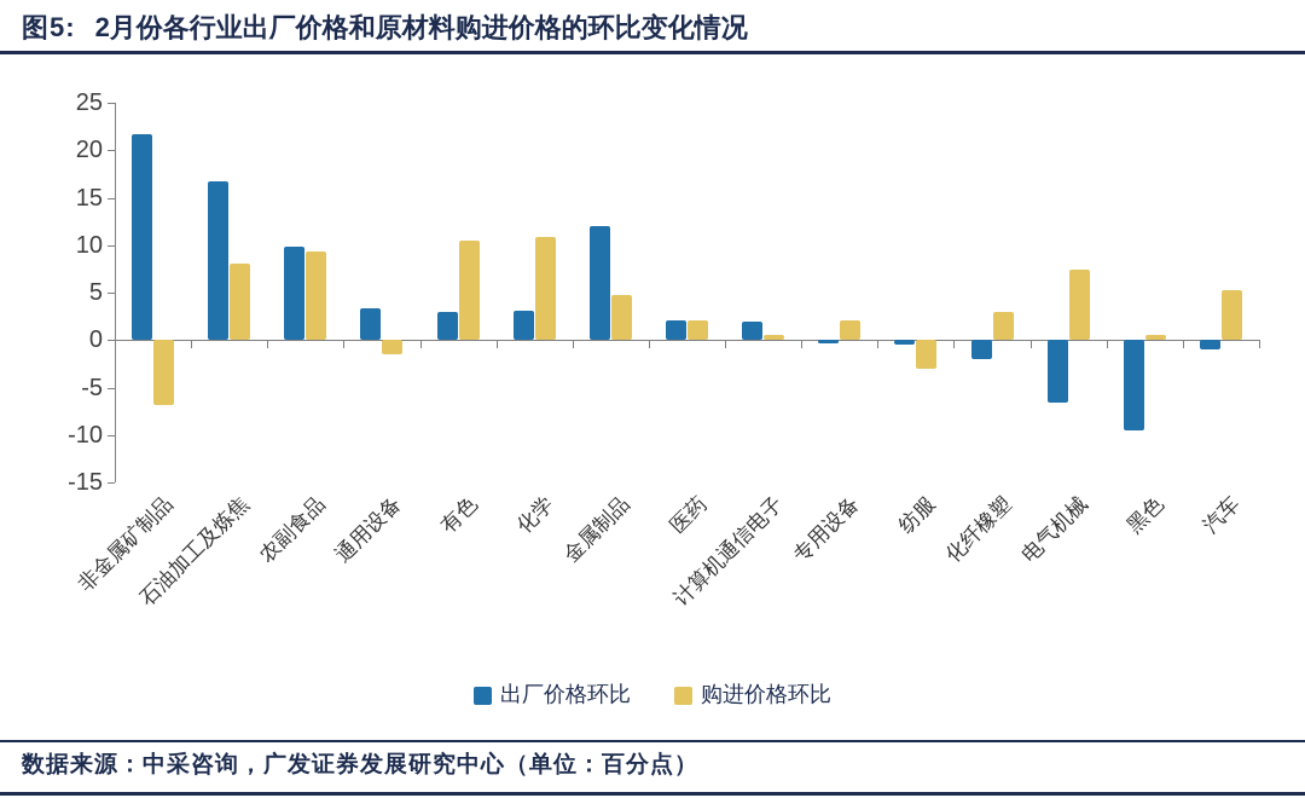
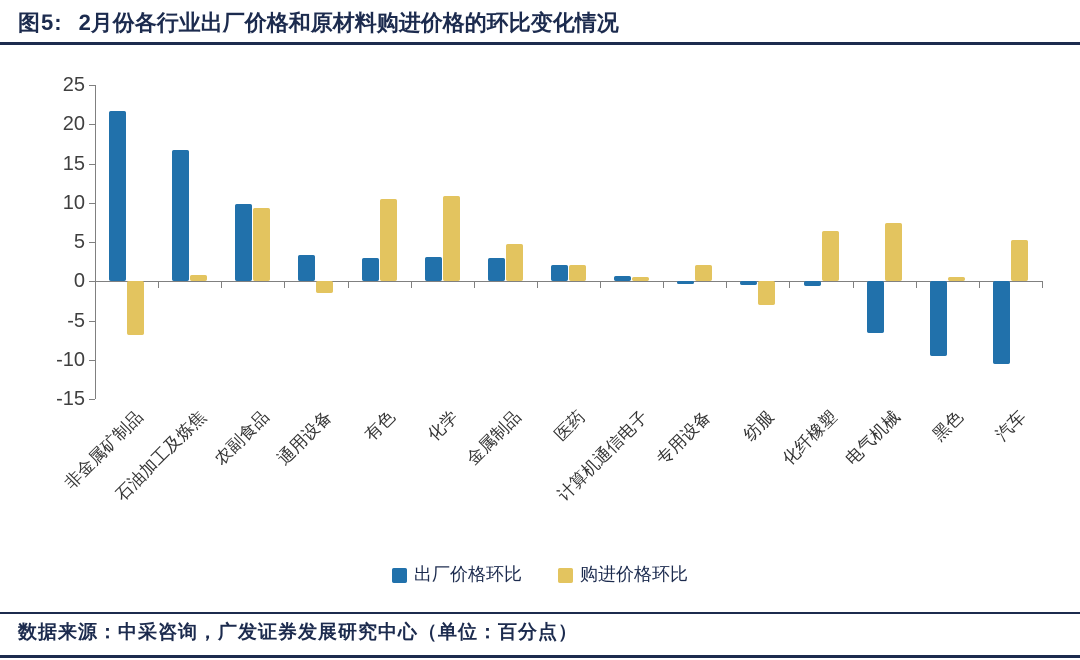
购进价格环比/石油加工及炼焦: 8 -> 1
出厂价格环比/金属制品: 12 -> 3
出厂价格环比/计算机通信电子: 2 -> 1
出厂价格环比/化纤橡塑: -2 -> -1
购进价格环比/化纤橡塑: 3 -> 6
出厂价格环比/汽车: -1 -> -11
